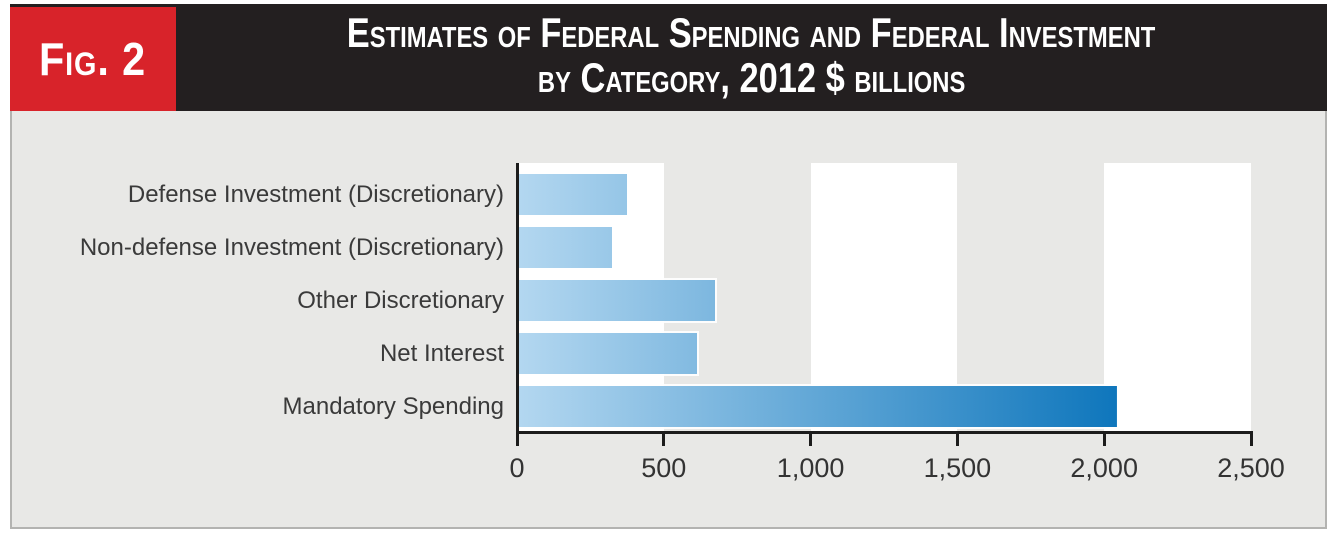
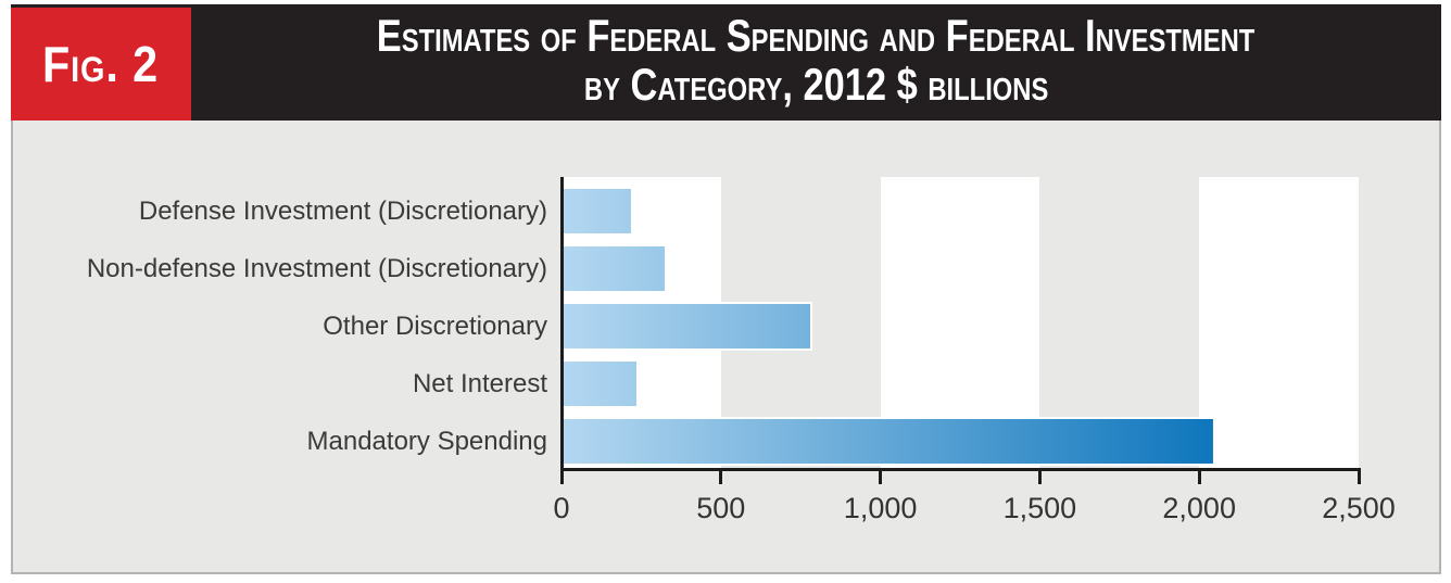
Defense Investment (Discretionary): 370 -> 220
Other Discretionary: 670 -> 780
Net Interest: 610 -> 230
